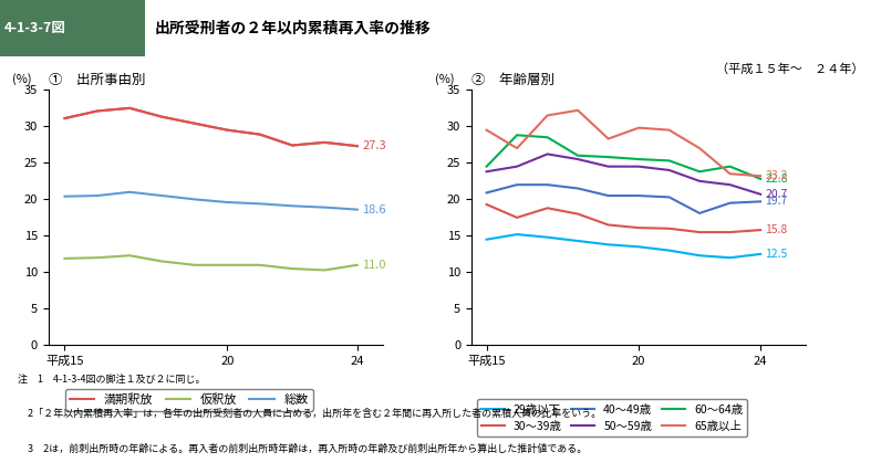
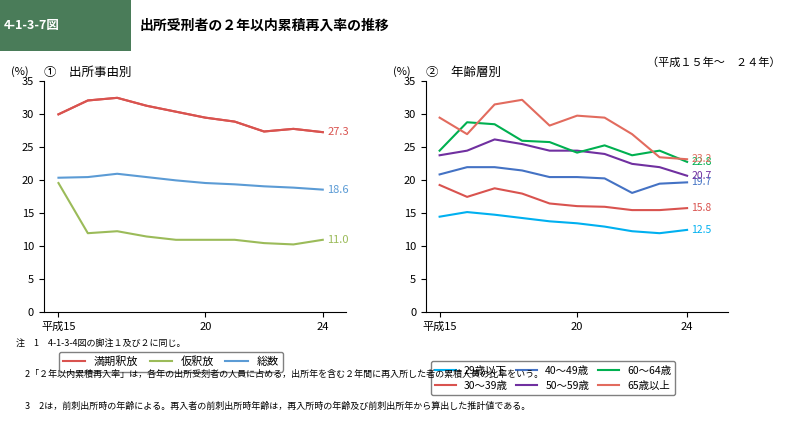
① 出所事由別/満期釈放/平成15: 31.1 -> 30.0
① 出所事由別/仮釈放/平成15: 11.9 -> 19.6
② 年齢層別/60～64歳/20: 25.5 -> 24.2
